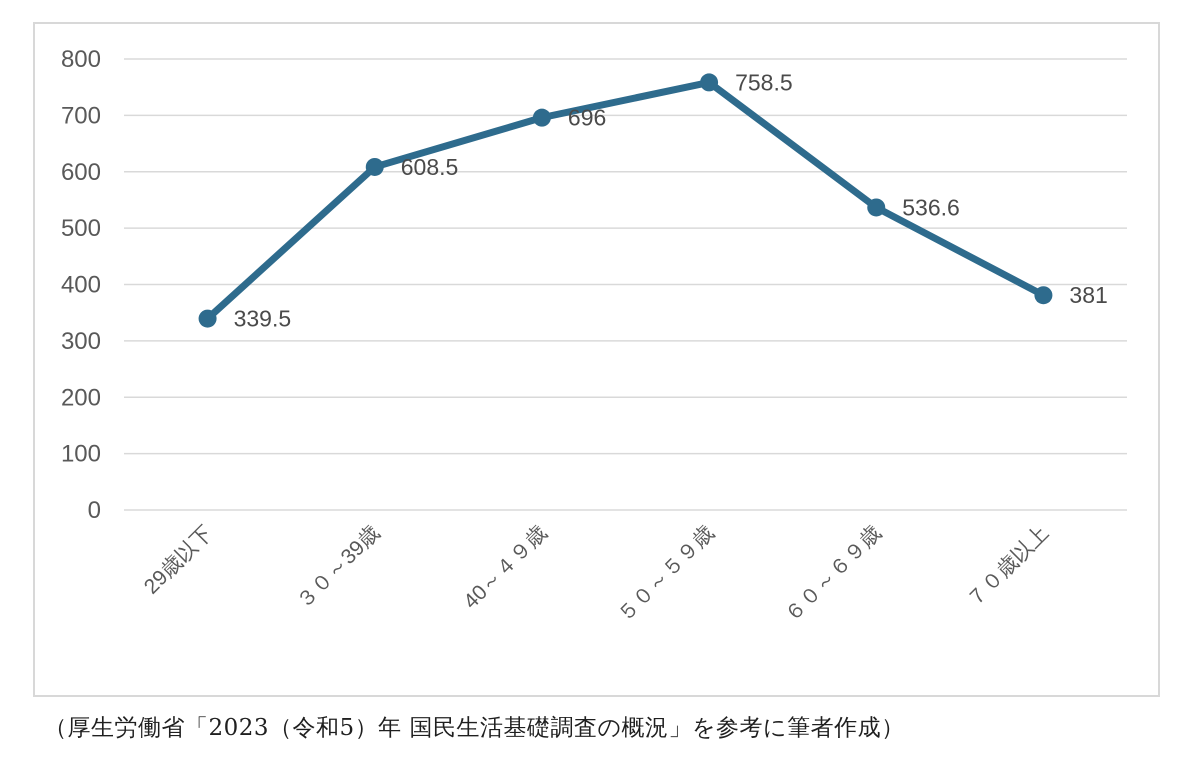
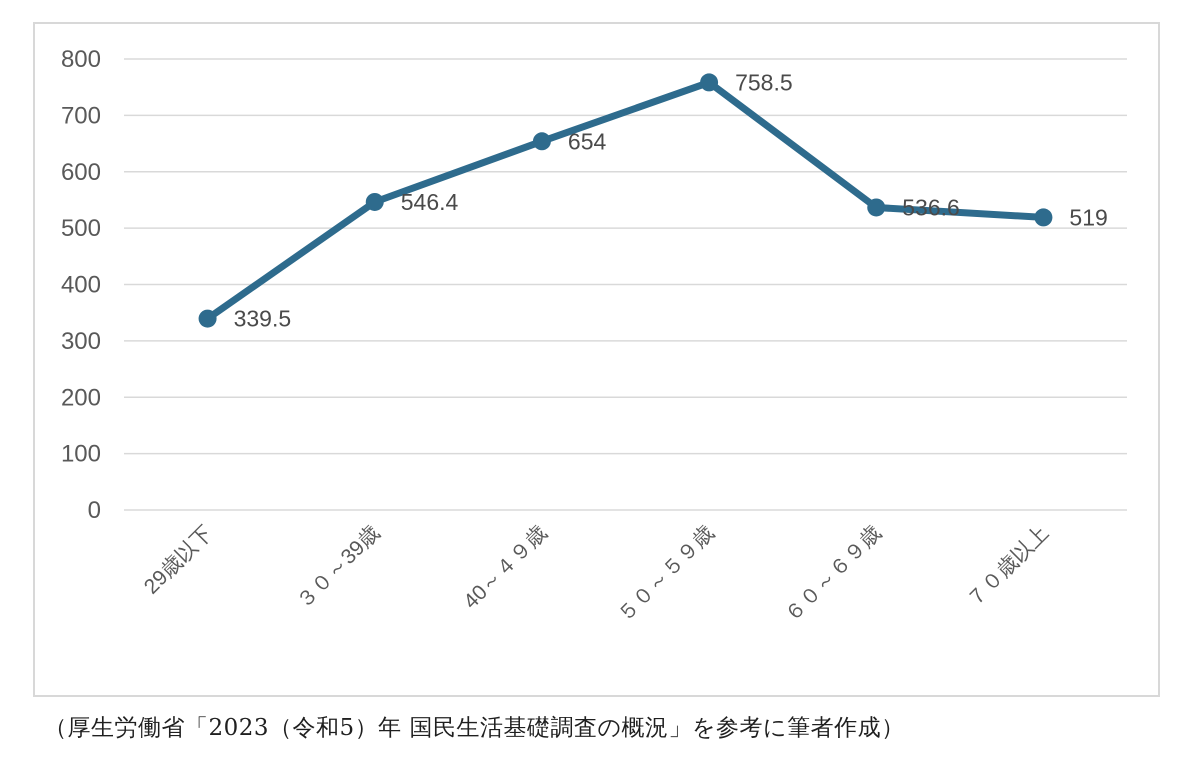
３０～39歳: 608.5 -> 546.4
40～４９歳: 696 -> 654
７０歳以上: 381 -> 519
